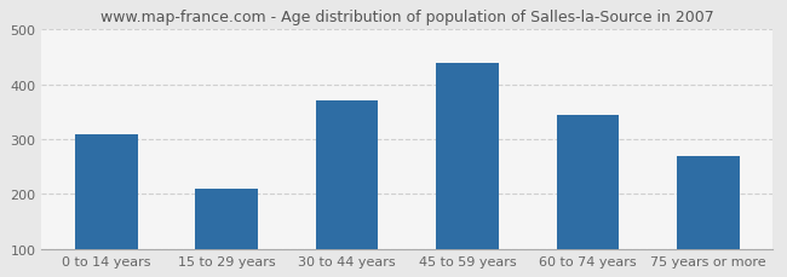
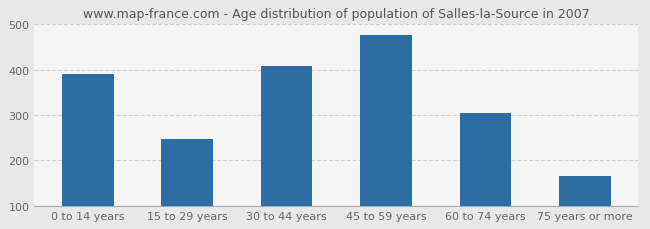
0 to 14 years: 310 -> 391
15 to 29 years: 210 -> 248
30 to 44 years: 370 -> 408
45 to 59 years: 440 -> 476
60 to 74 years: 345 -> 305
75 years or more: 270 -> 166
